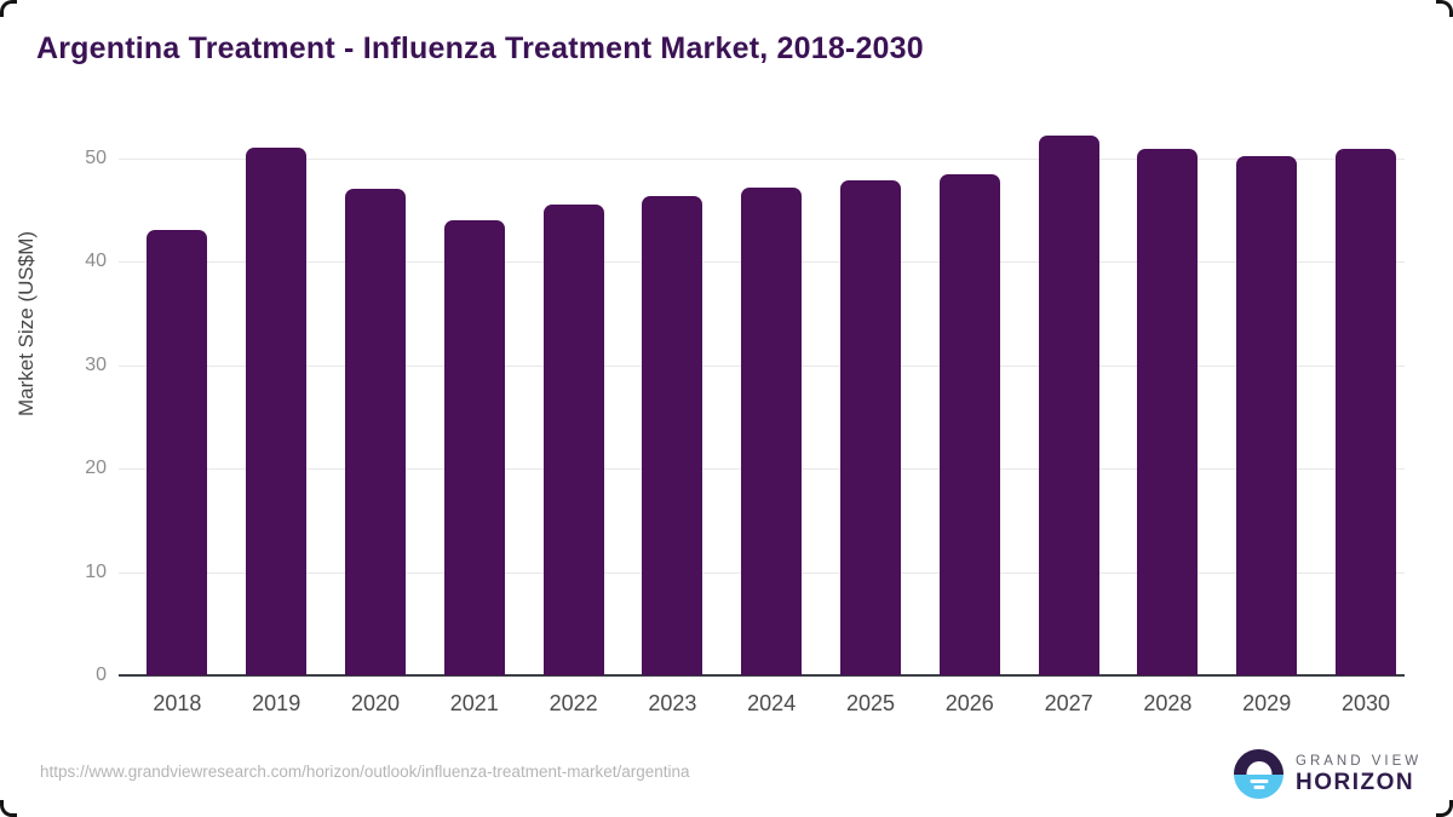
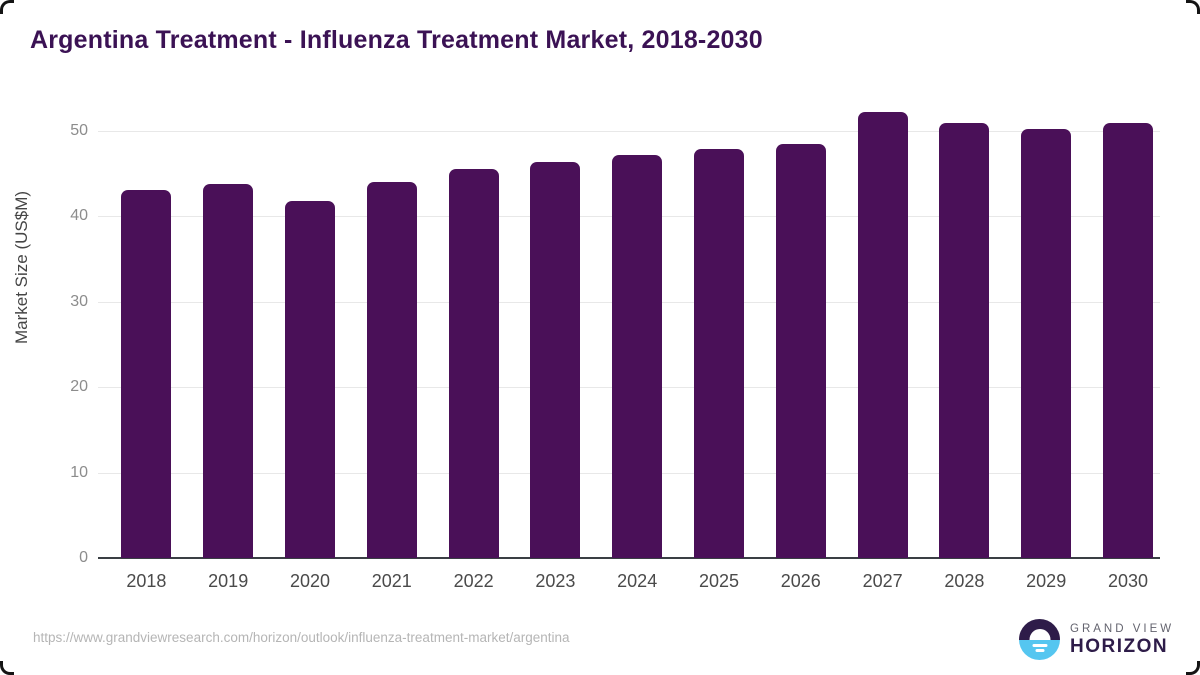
2019: 51 -> 44
2020: 47 -> 42
